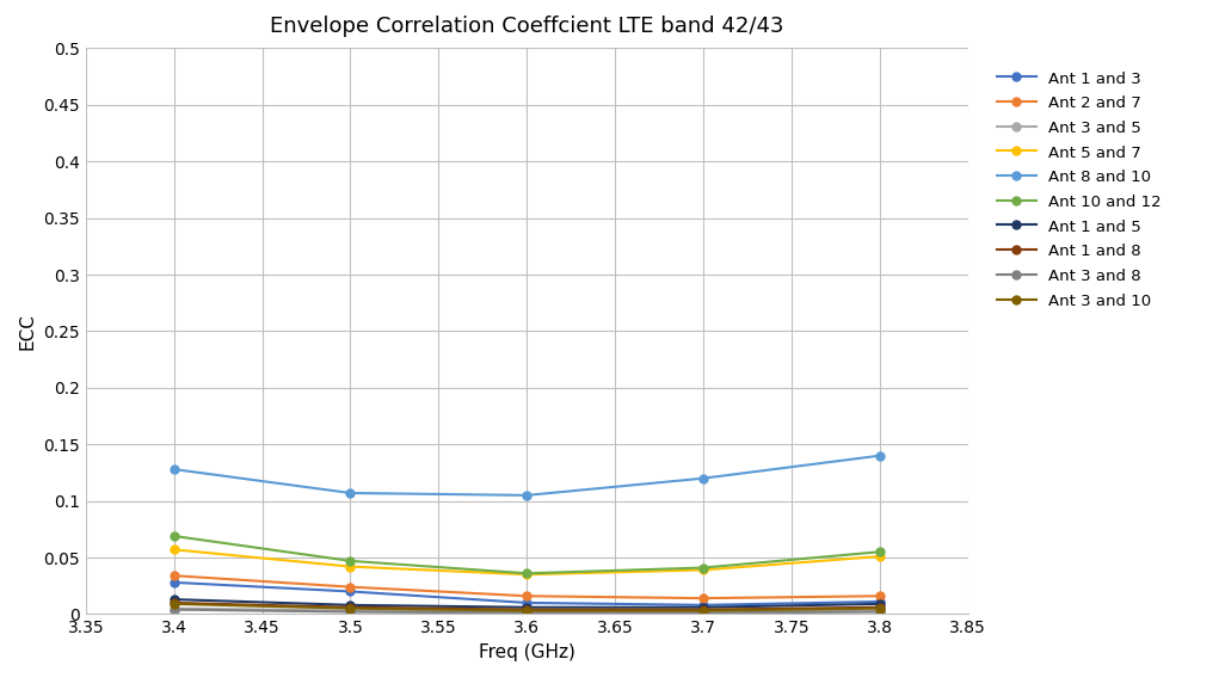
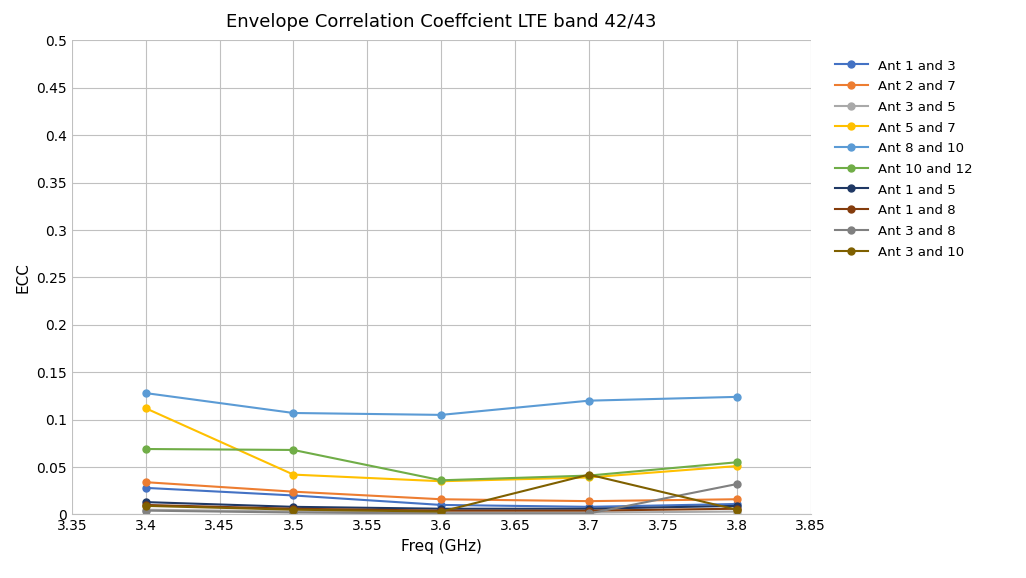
Ant 5 and 7/3.4: 0.057 -> 0.112
Ant 10 and 12/3.5: 0.047 -> 0.068
Ant 3 and 10/3.7: 0.003 -> 0.042
Ant 8 and 10/3.8: 0.140 -> 0.124
Ant 3 and 8/3.8: 0.002 -> 0.032
